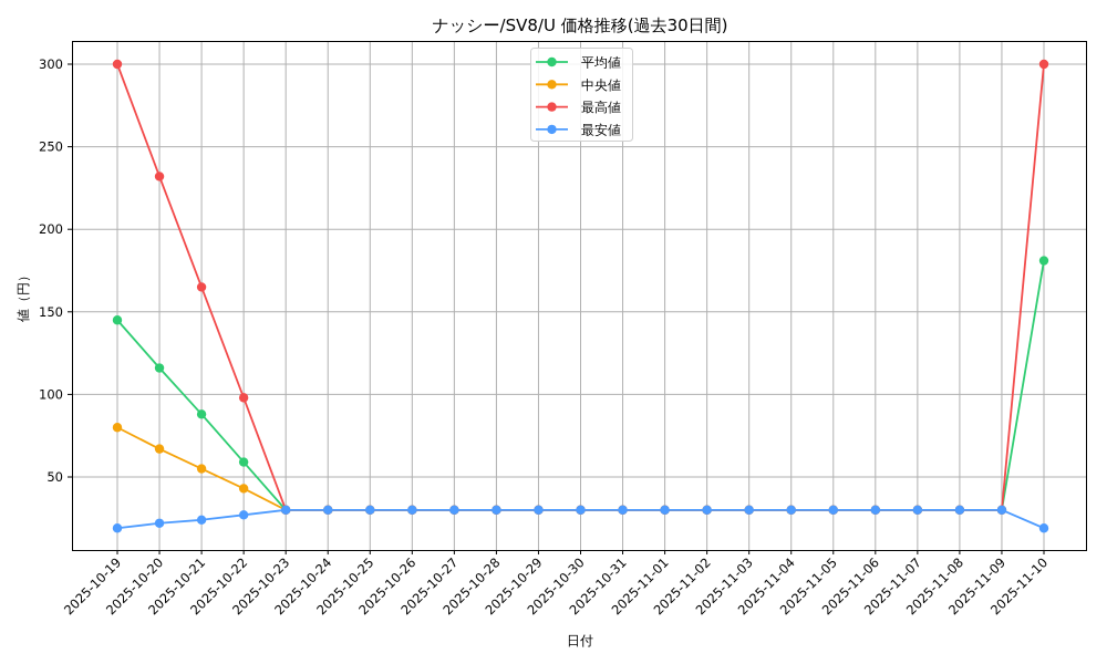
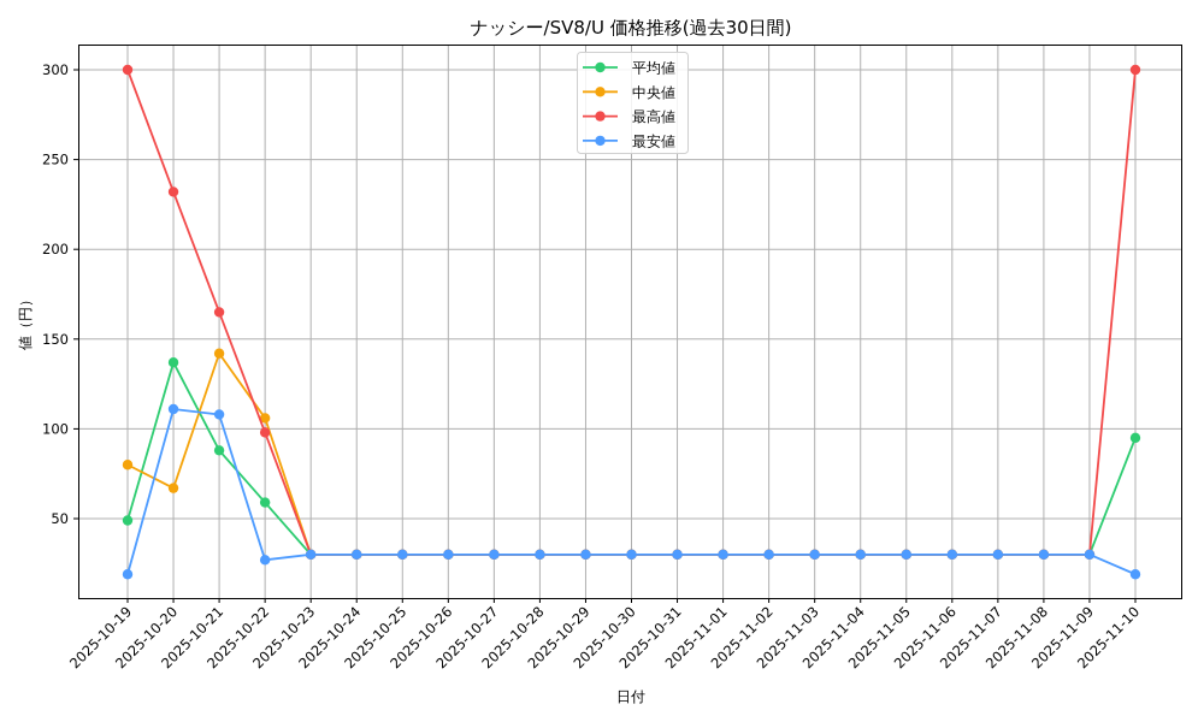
平均値/2025-10-19: 145 -> 49
平均値/2025-10-20: 116 -> 137
最安値/2025-10-20: 22 -> 111
中央値/2025-10-21: 55 -> 142
最安値/2025-10-21: 24 -> 108
中央値/2025-10-22: 43 -> 106
平均値/2025-11-10: 181 -> 95
